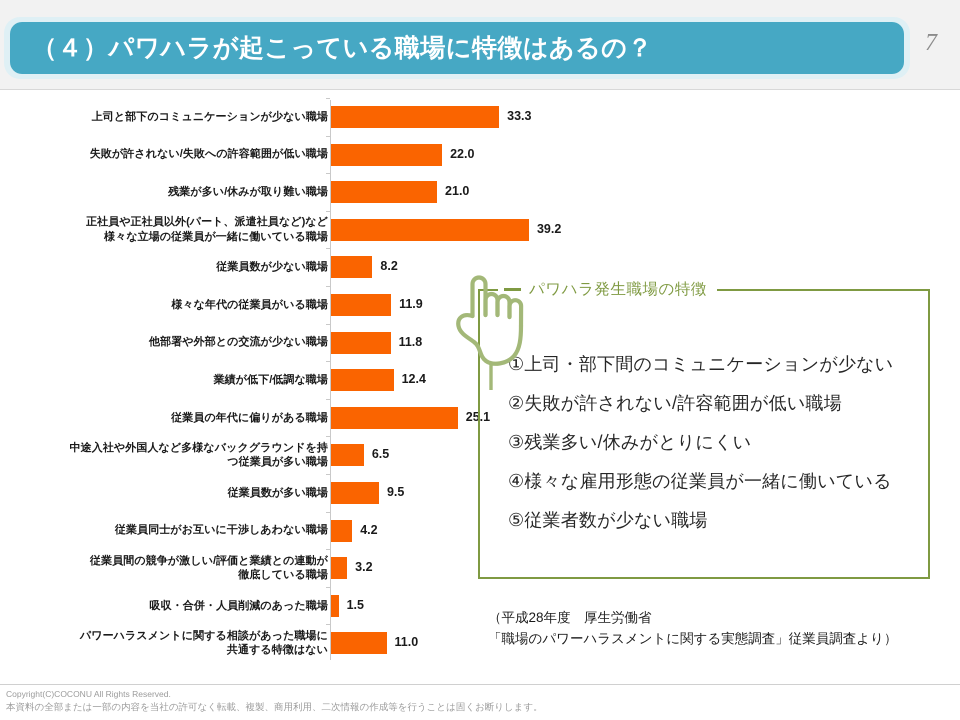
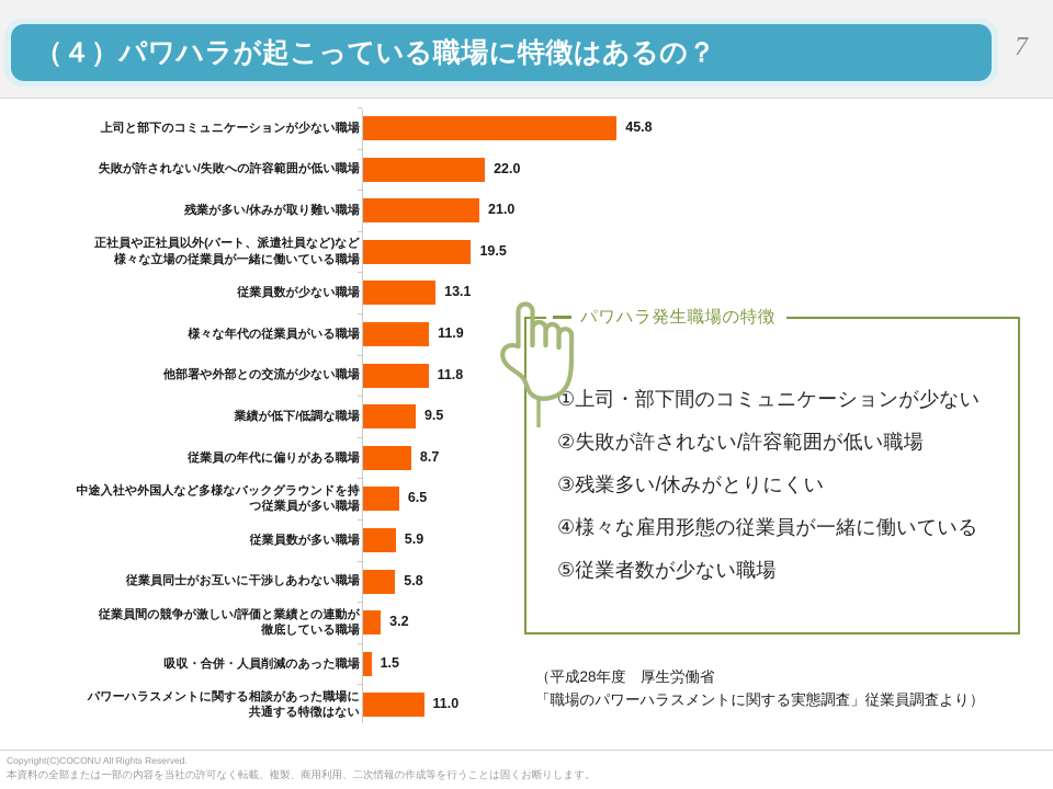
上司と部下のコミュニケーションが少ない職場: 33.3 -> 45.8
正社員や正社員以外(パート、派遣社員など)など 様々な立場の従業員が一緒に働いている職場: 39.2 -> 19.5
従業員数が少ない職場: 8.2 -> 13.1
業績が低下/低調な職場: 12.4 -> 9.5
従業員の年代に偏りがある職場: 25.1 -> 8.7
従業員数が多い職場: 9.5 -> 5.9
従業員同士がお互いに干渉しあわない職場: 4.2 -> 5.8
